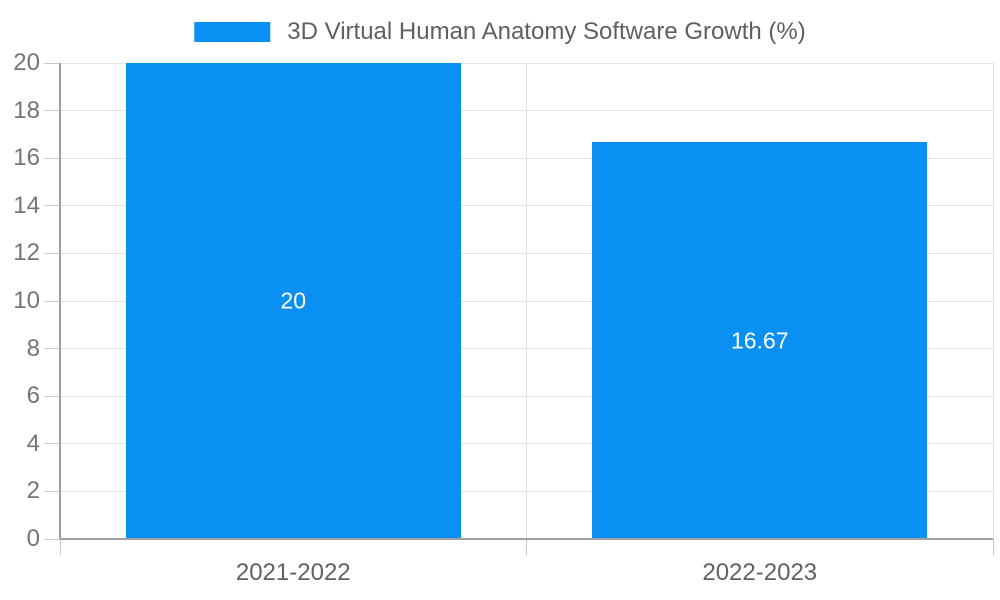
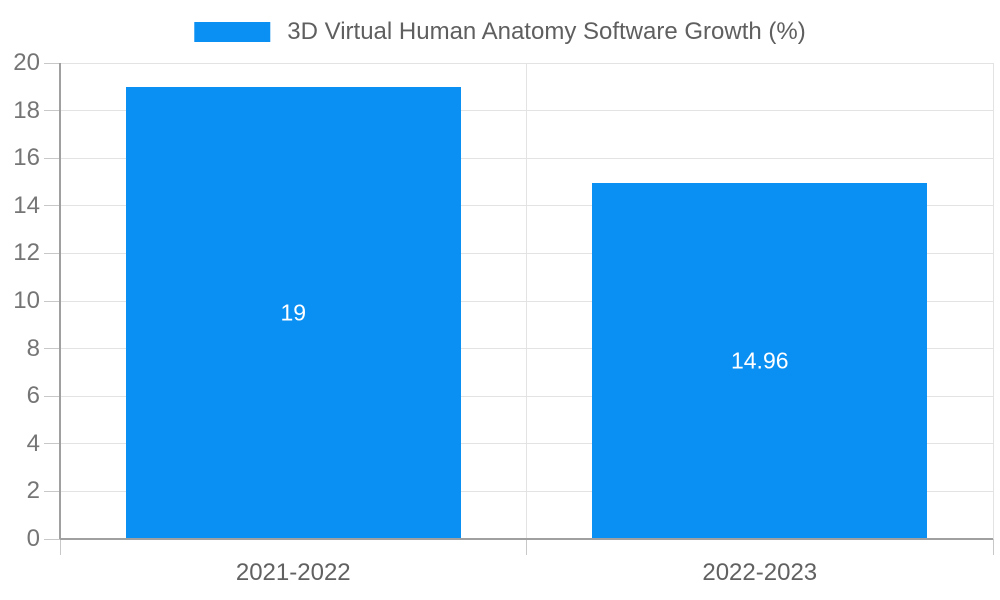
2021-2022: 20 -> 19
2022-2023: 16.67 -> 14.96
